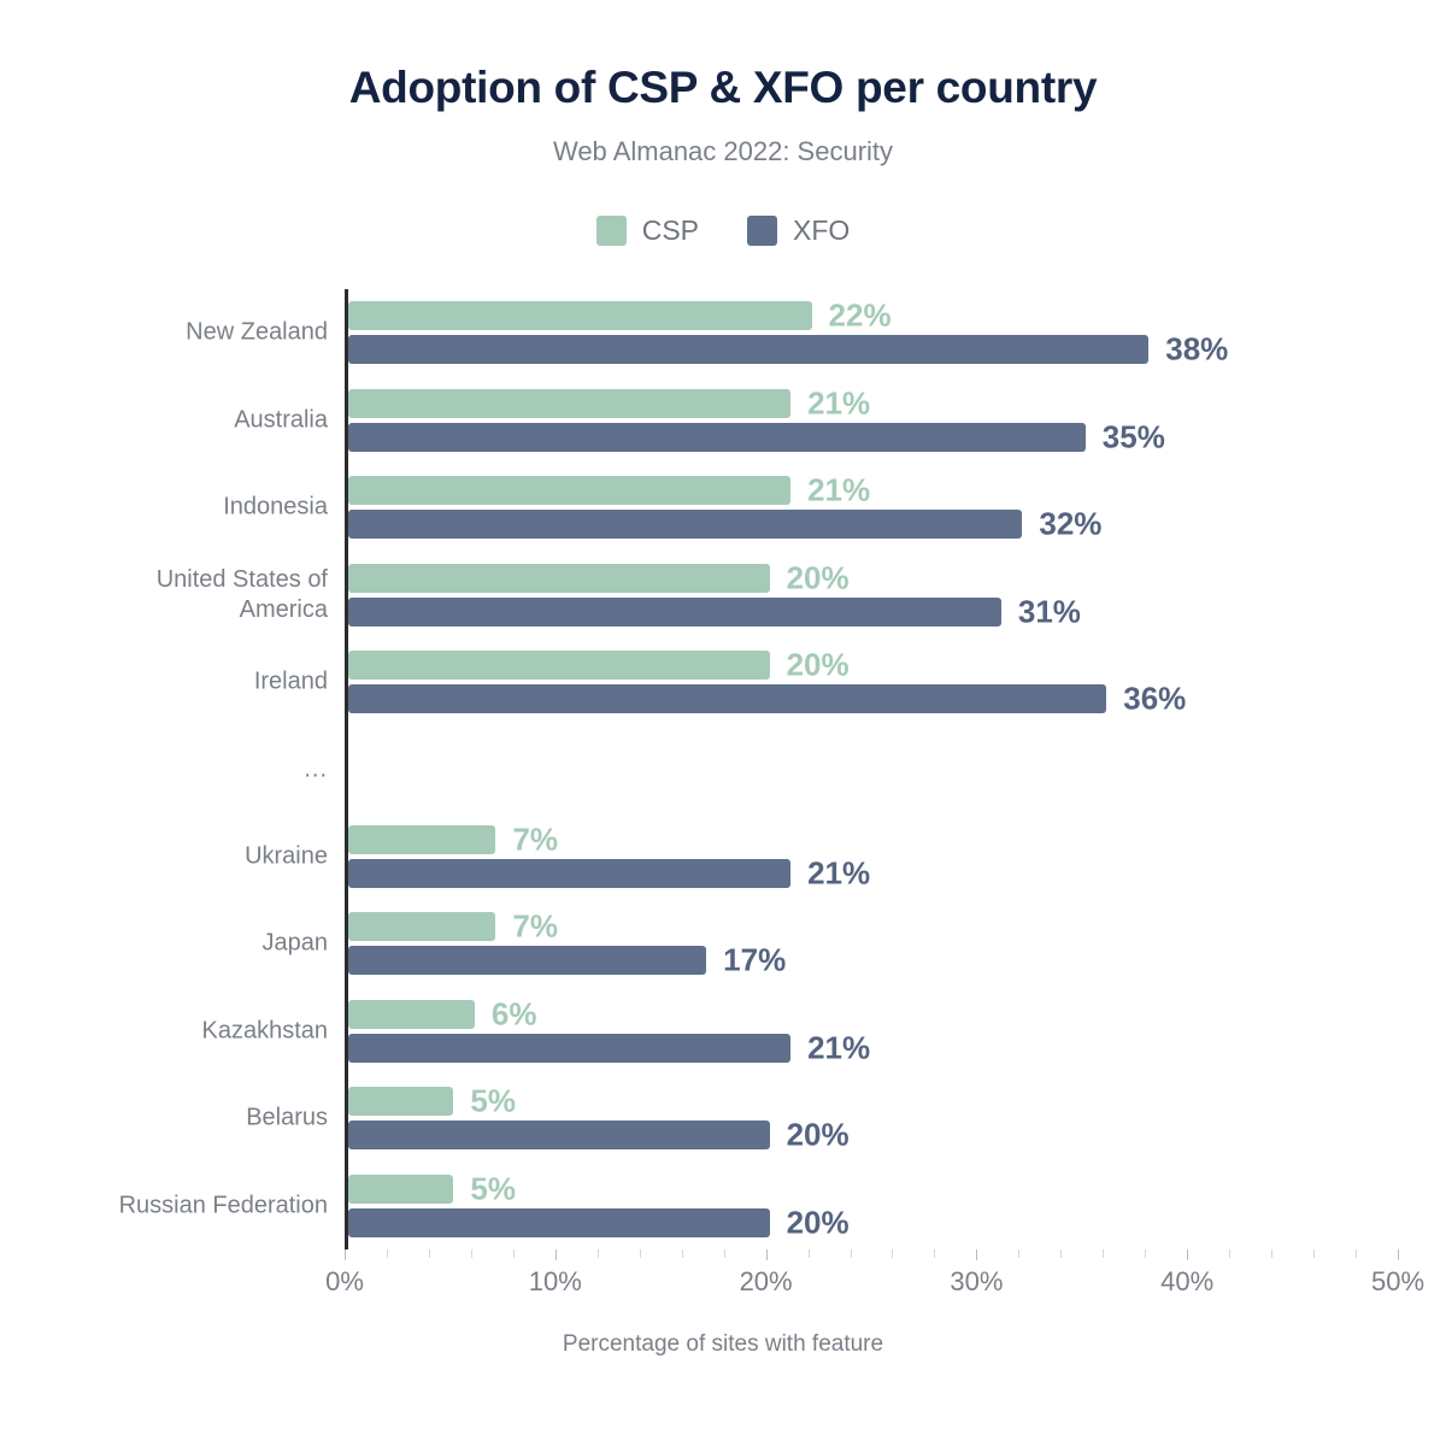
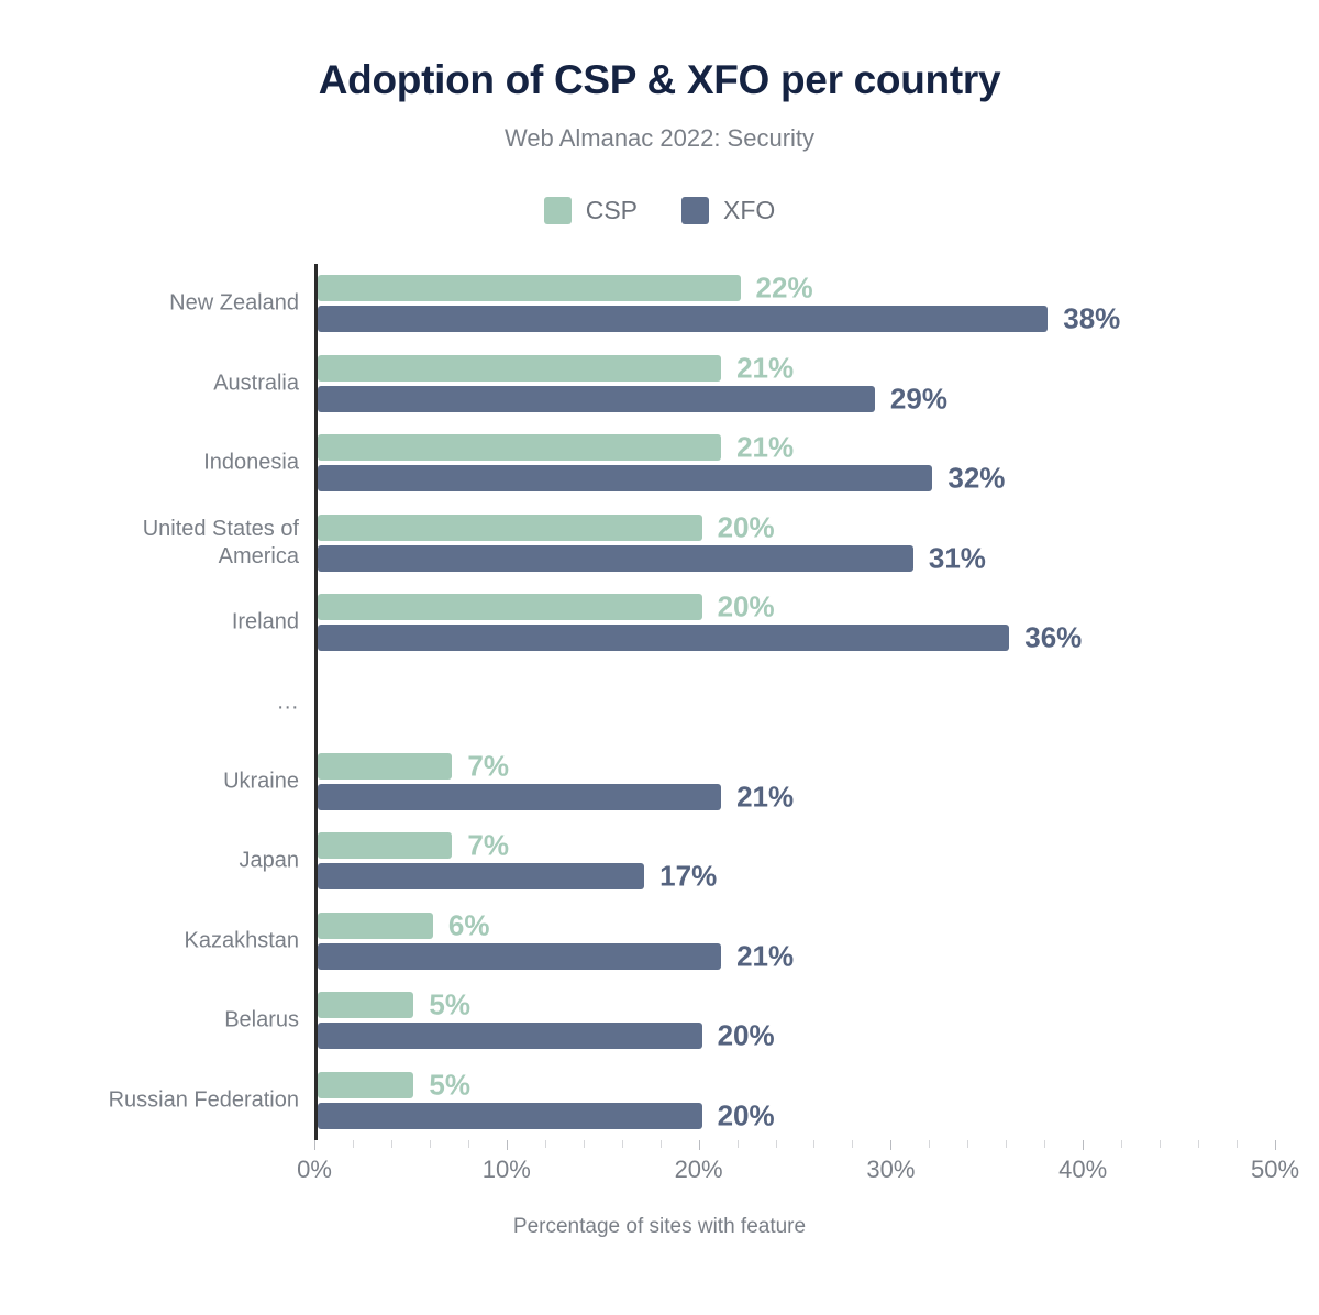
XFO/Australia: 35% -> 29%
